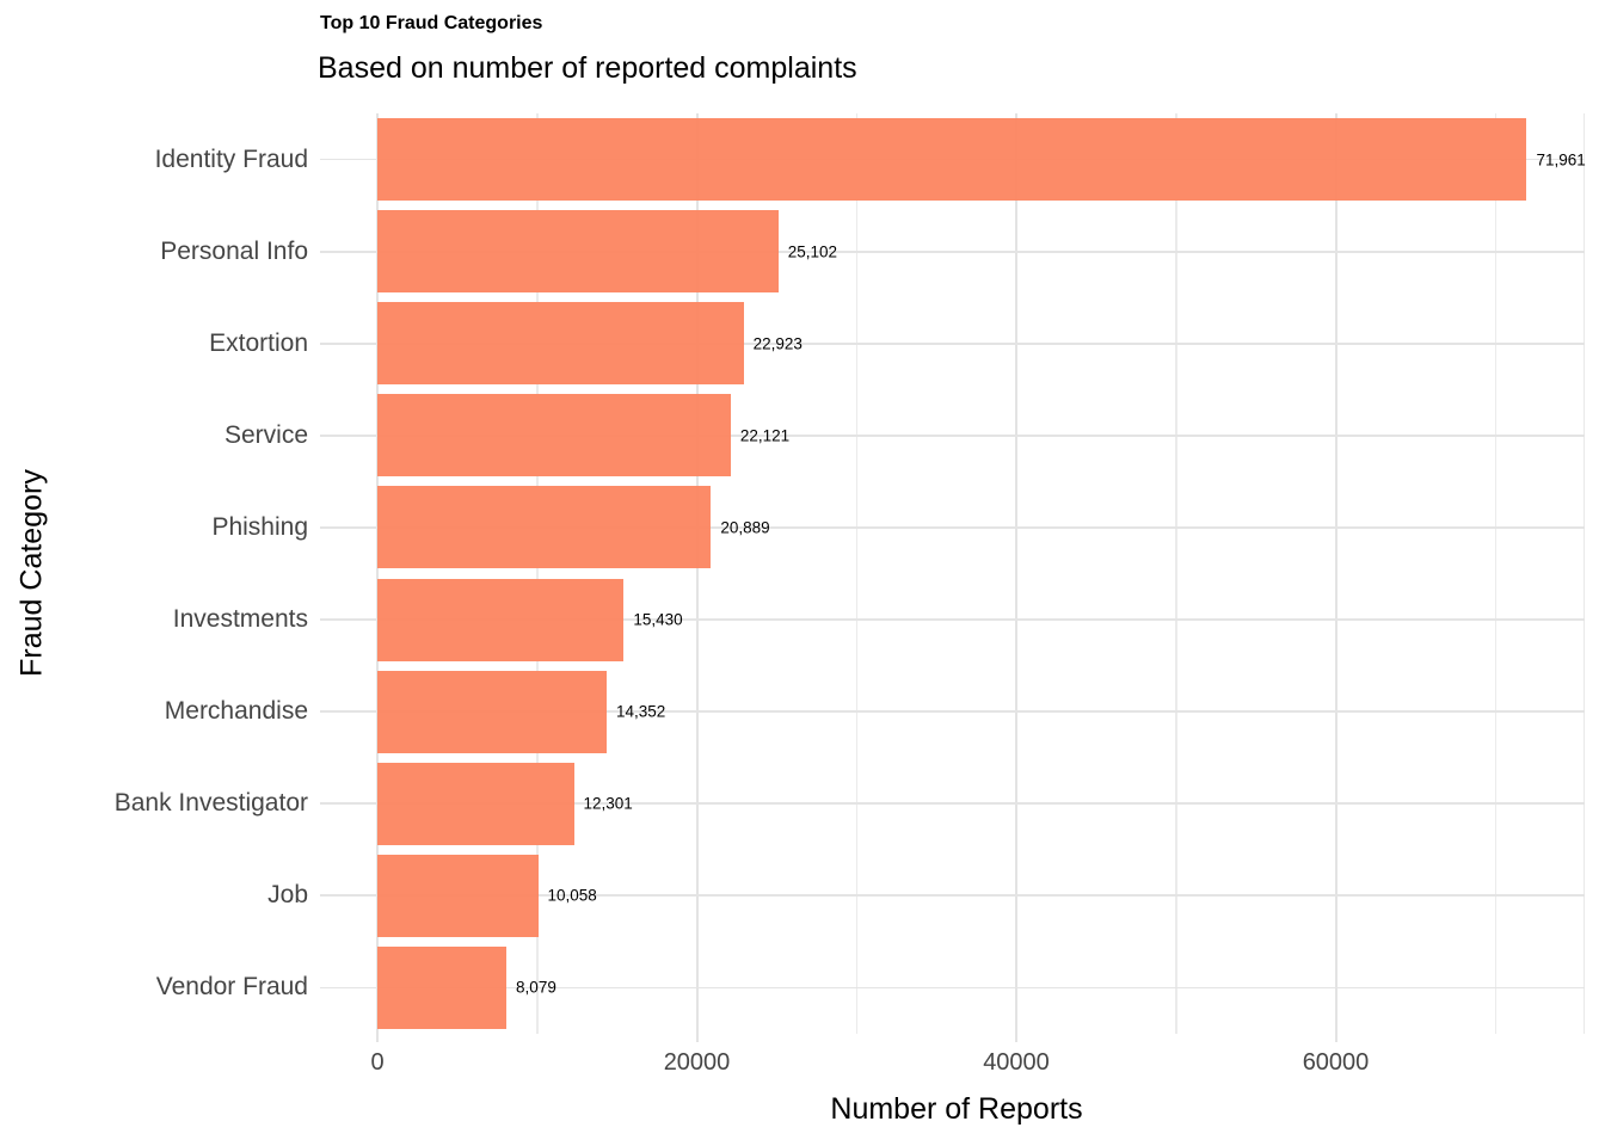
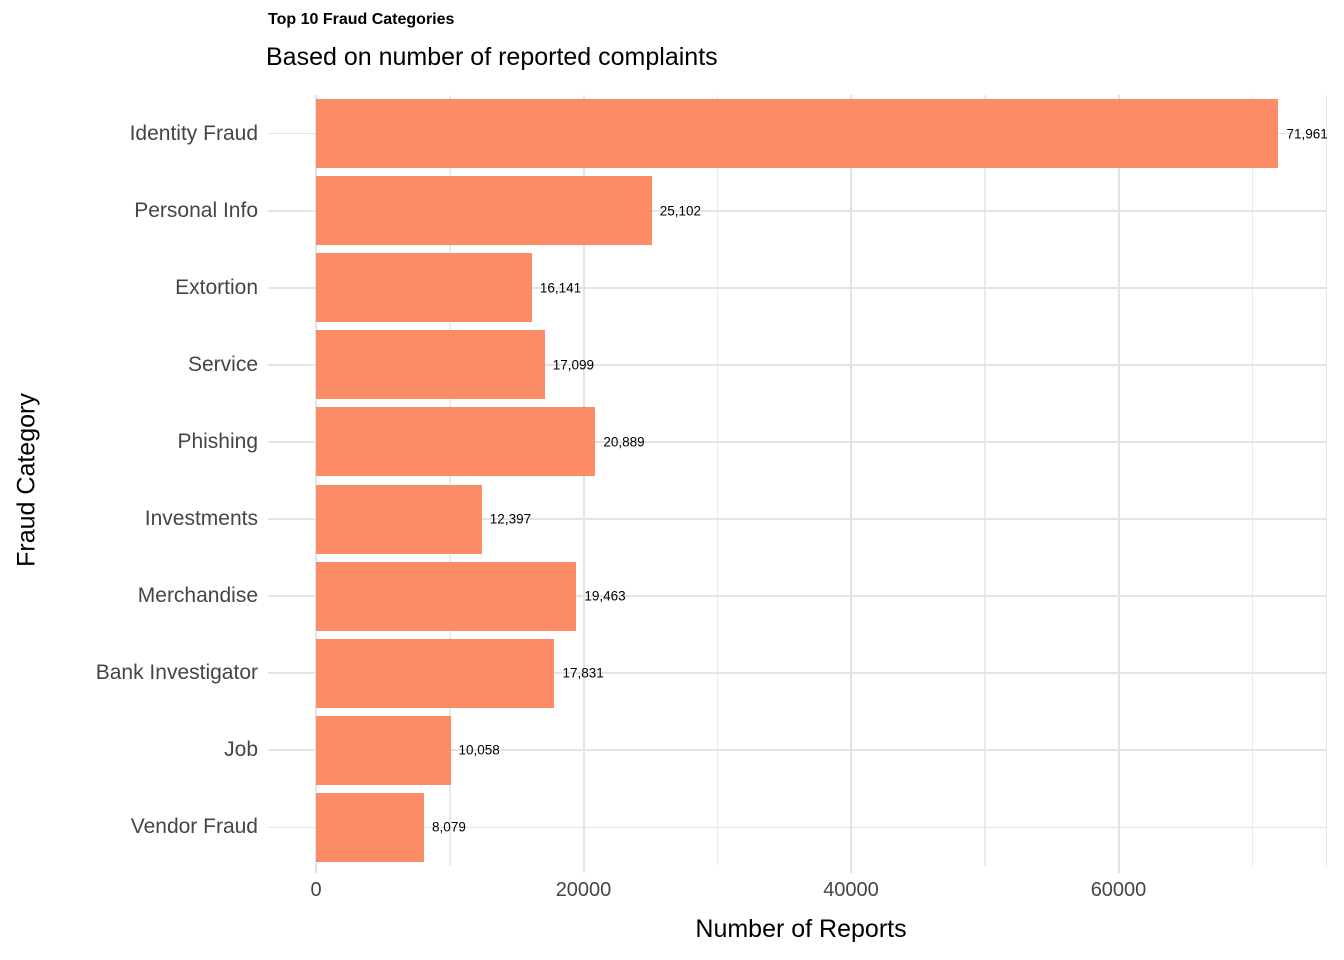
Extortion: 22,923 -> 16,141
Service: 22,121 -> 17,099
Investments: 15,430 -> 12,397
Merchandise: 14,352 -> 19,463
Bank Investigator: 12,301 -> 17,831
